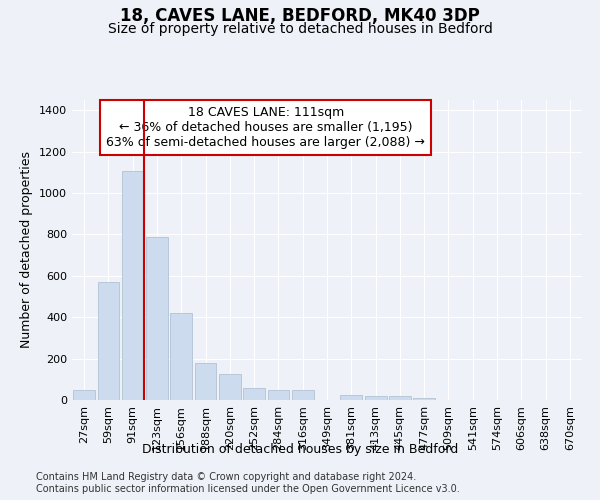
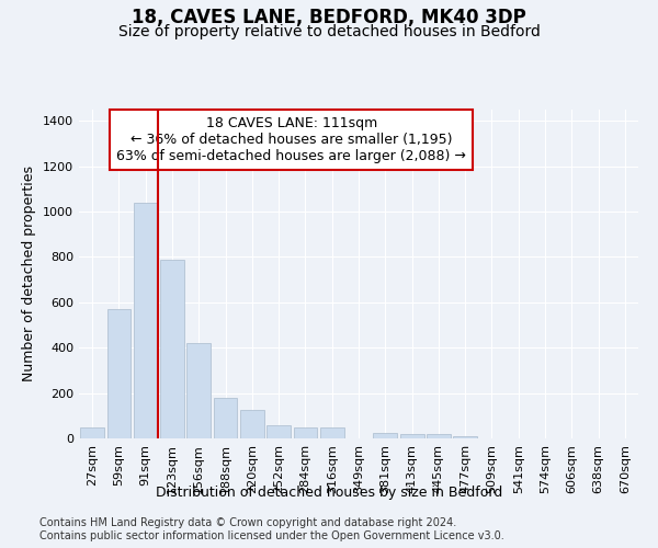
91sqm: 1105 -> 1040
